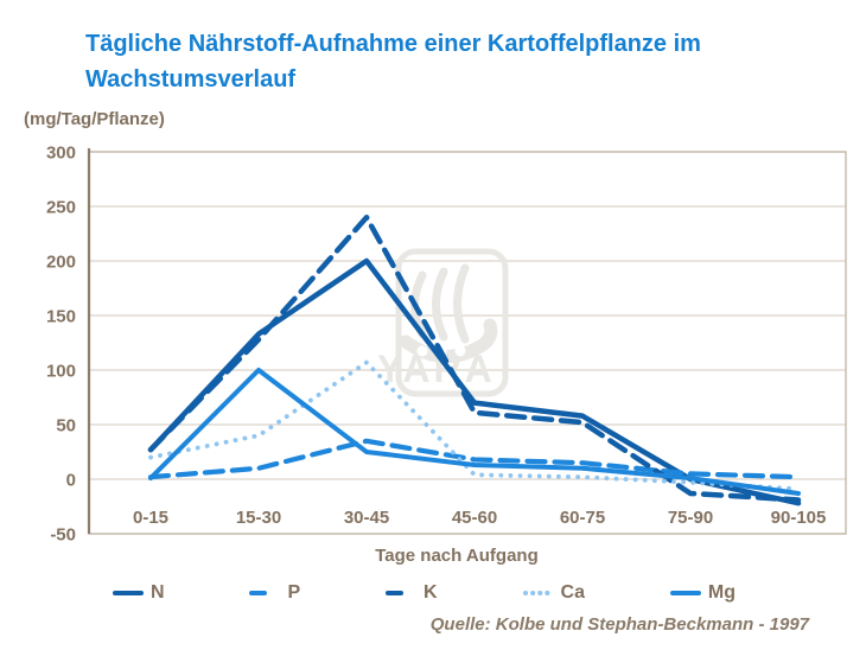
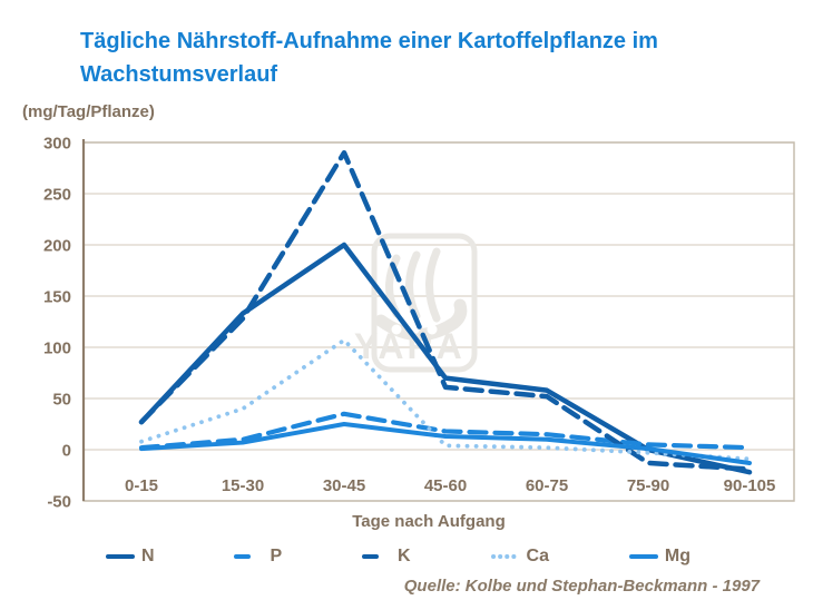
Ca/0-15: 20 -> 10
Mg/15-30: 100 -> 10
K/30-45: 240 -> 290
